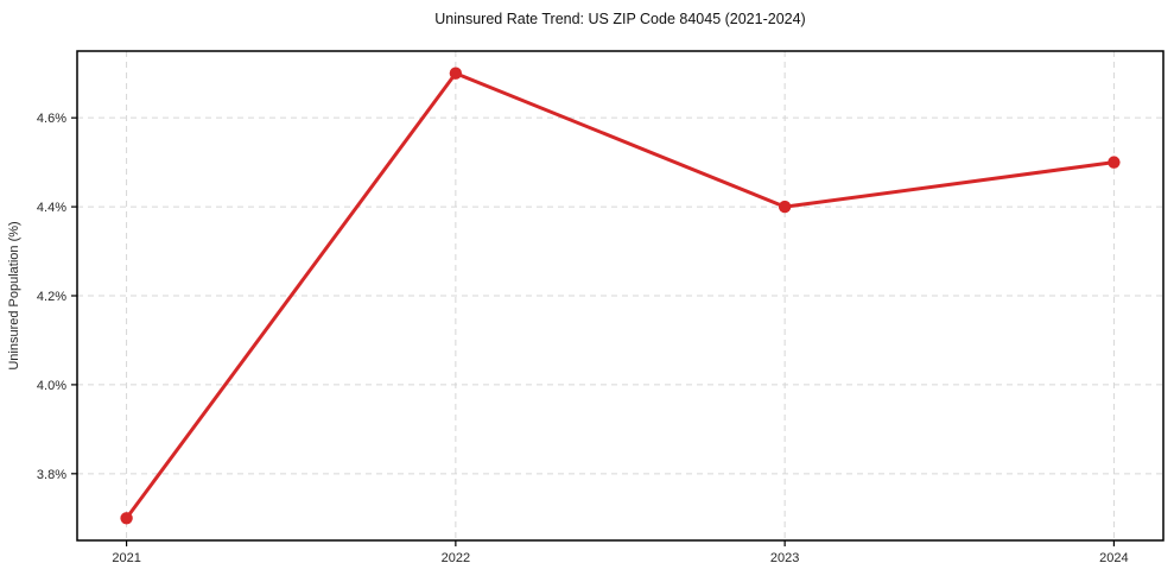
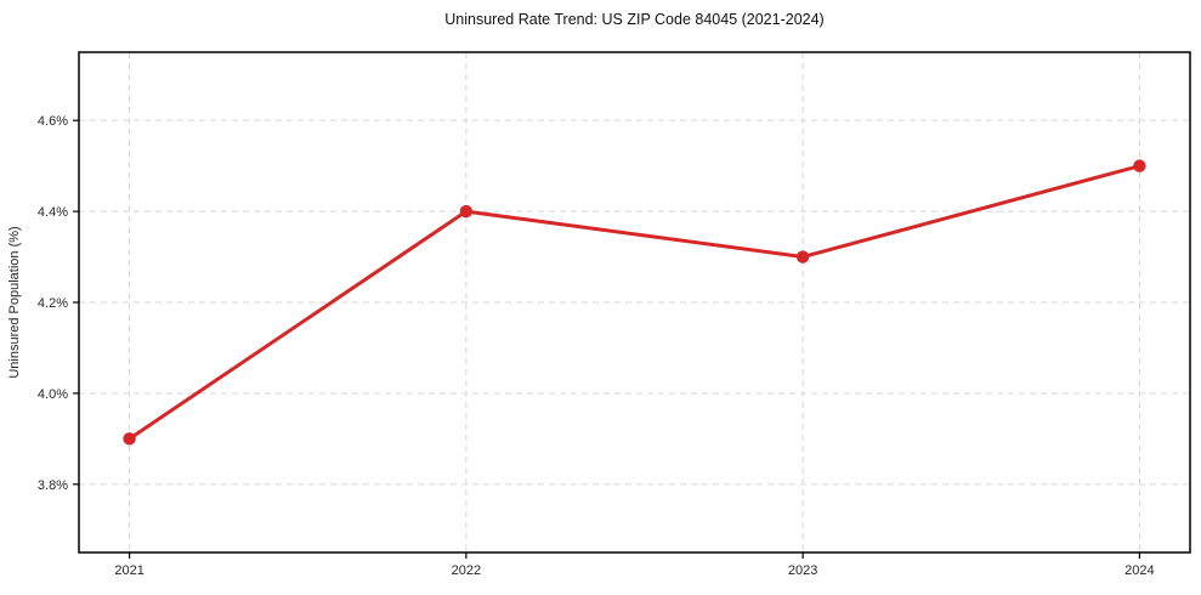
2021: 3.7% -> 3.9%
2022: 4.7% -> 4.4%
2023: 4.4% -> 4.3%
